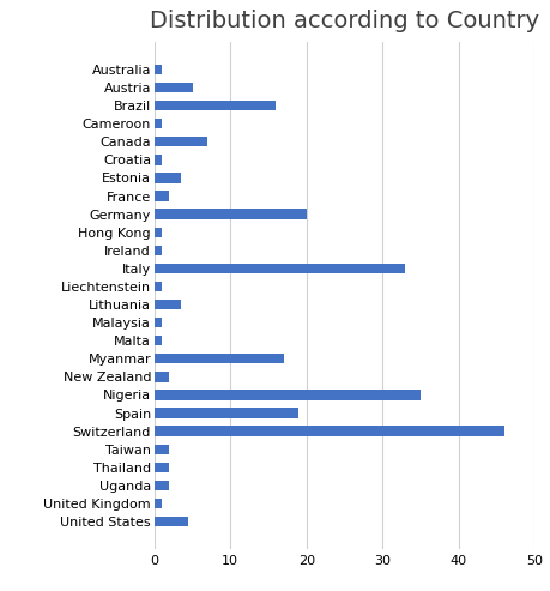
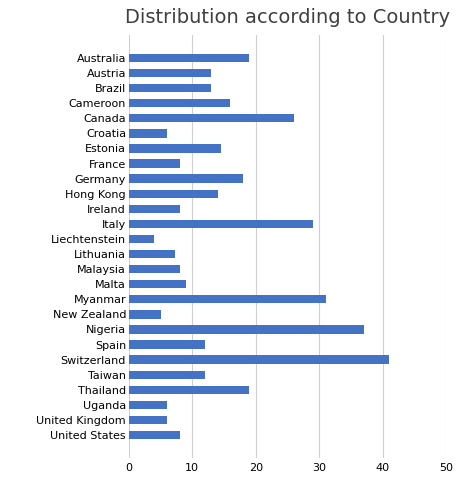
Australia: 1.0 -> 19.0
Austria: 5.0 -> 13.0
Brazil: 16.0 -> 13.0
Cameroon: 1.0 -> 16.0
Canada: 7.0 -> 26.0
Croatia: 1.0 -> 6.0
Estonia: 3.5 -> 14.6
France: 2.0 -> 8.0
Germany: 20.0 -> 18.0
Hong Kong: 1.0 -> 14.0
Ireland: 1.0 -> 8.0
Italy: 33.0 -> 29.0
Liechtenstein: 1.0 -> 4.0
Lithuania: 3.5 -> 7.2
Malaysia: 1.0 -> 8.0
Malta: 1.0 -> 9.0
Myanmar: 17.0 -> 31.0
New Zealand: 2.0 -> 5.0
Nigeria: 35.0 -> 37.0
Spain: 19.0 -> 12.0
Switzerland: 46.0 -> 41.0
Taiwan: 2.0 -> 12.0
Thailand: 2.0 -> 19.0
Uganda: 2.0 -> 6.0
United Kingdom: 1.0 -> 6.0
United States: 4.5 -> 8.0
